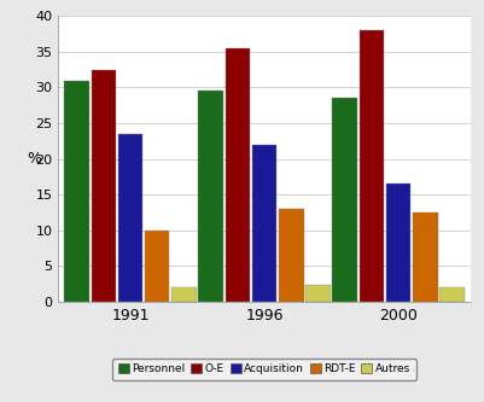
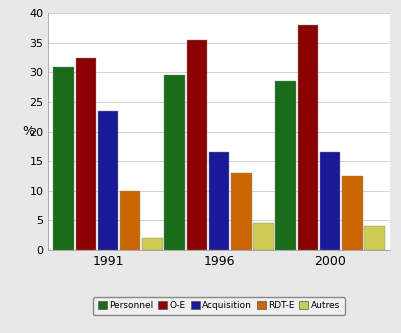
Acquisition/1996: 22.0 -> 16.5
Autres/1996: 2.4 -> 4.5
Autres/2000: 2.0 -> 4.0
